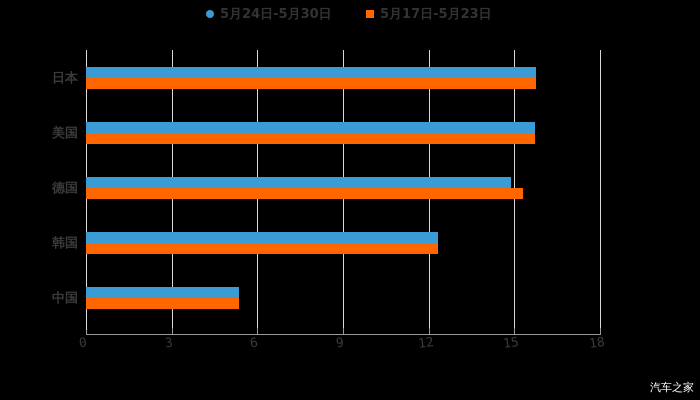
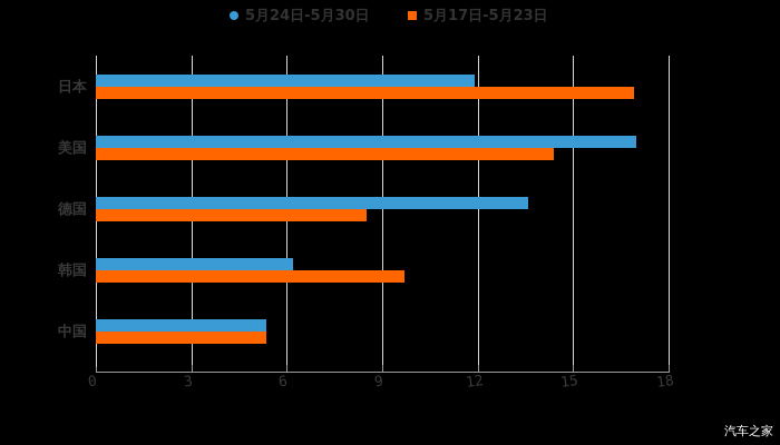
5月24日-5月30日/日本: 15.8 -> 11.9
5月17日-5月23日/日本: 15.8 -> 16.9
5月24日-5月30日/美国: 15.7 -> 17.0
5月17日-5月23日/美国: 15.7 -> 14.4
5月24日-5月30日/德国: 14.9 -> 13.6
5月17日-5月23日/德国: 15.3 -> 8.5
5月24日-5月30日/韩国: 12.3 -> 6.2
5月17日-5月23日/韩国: 12.3 -> 9.7
